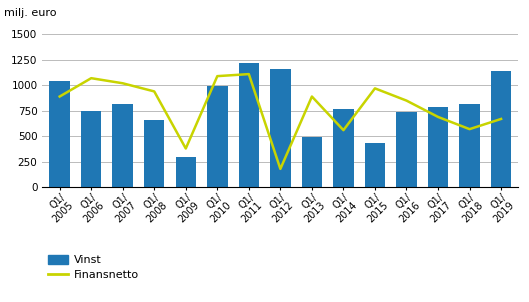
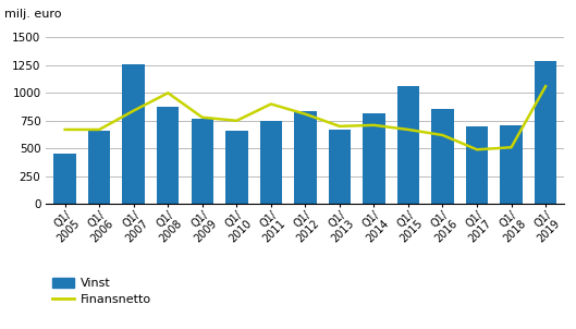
Vinst/Q1/ 2005: 1040 -> 450
Finansnetto/Q1/ 2005: 890 -> 670
Vinst/Q1/ 2006: 750 -> 660
Finansnetto/Q1/ 2006: 1070 -> 670
Vinst/Q1/ 2007: 820 -> 1260
Finansnetto/Q1/ 2007: 1020 -> 840
Vinst/Q1/ 2008: 660 -> 880
Finansnetto/Q1/ 2008: 940 -> 1000
Vinst/Q1/ 2009: 300 -> 770
Finansnetto/Q1/ 2009: 380 -> 780
Vinst/Q1/ 2010: 990 -> 660
Finansnetto/Q1/ 2010: 1090 -> 750
Vinst/Q1/ 2011: 1220 -> 750
Finansnetto/Q1/ 2011: 1110 -> 900
Vinst/Q1/ 2012: 1160 -> 840
Finansnetto/Q1/ 2012: 180 -> 810
Vinst/Q1/ 2013: 490 -> 670
Finansnetto/Q1/ 2013: 890 -> 700
Vinst/Q1/ 2014: 770 -> 820
Finansnetto/Q1/ 2014: 560 -> 710
Vinst/Q1/ 2015: 430 -> 1060
Finansnetto/Q1/ 2015: 970 -> 670
Vinst/Q1/ 2016: 740 -> 860
Finansnetto/Q1/ 2016: 850 -> 620
Vinst/Q1/ 2017: 790 -> 700
Finansnetto/Q1/ 2017: 690 -> 490
Vinst/Q1/ 2018: 820 -> 710
Finansnetto/Q1/ 2018: 570 -> 510
Vinst/Q1/ 2019: 1140 -> 1290
Finansnetto/Q1/ 2019: 670 -> 1060
